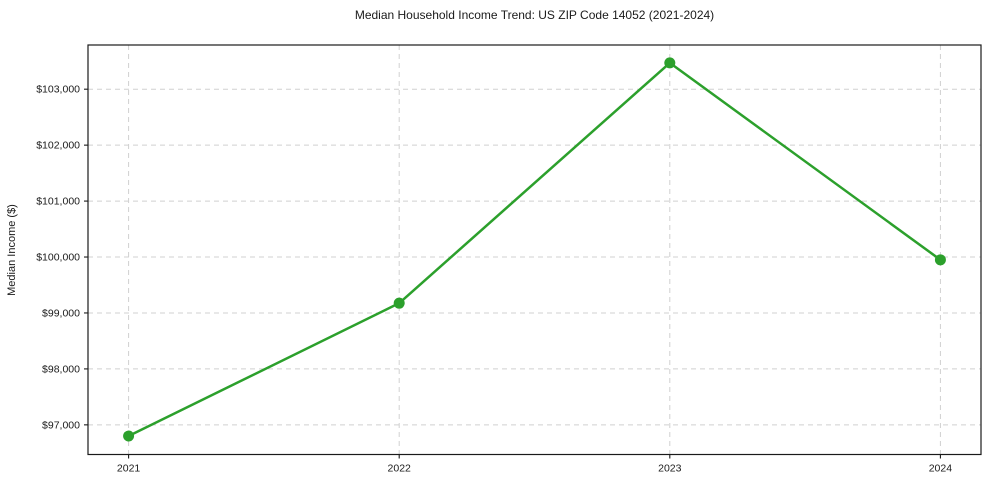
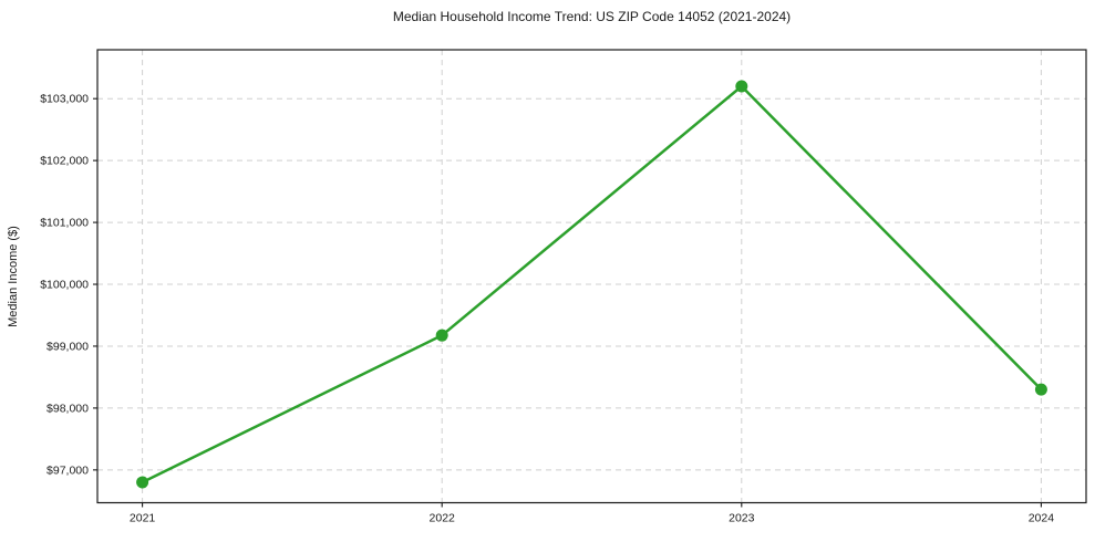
2023: $103500 -> $103200
2024: $100000 -> $98300
